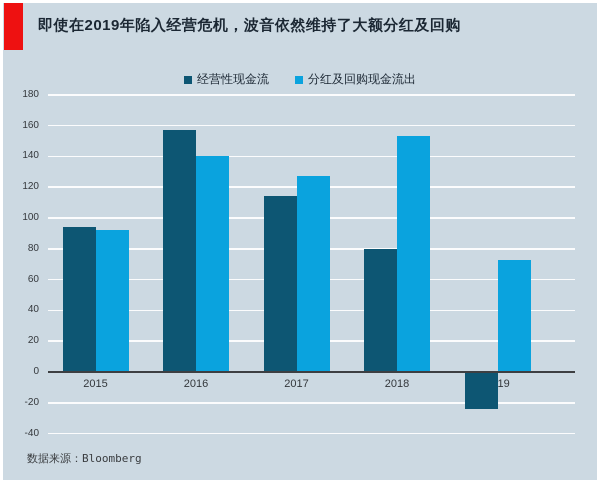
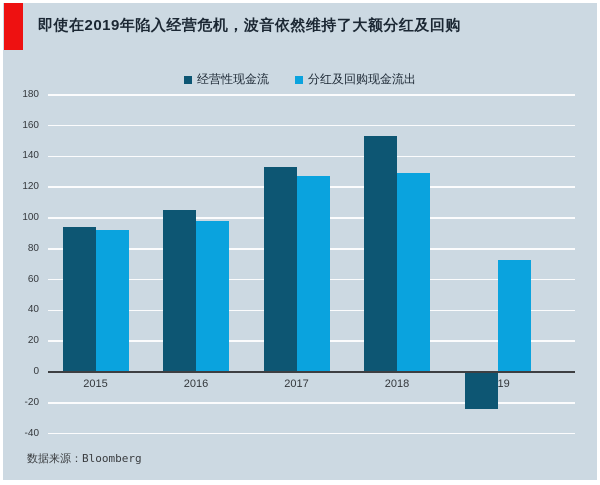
经营性现金流/2016: 157 -> 105
分红及回购现金流出/2016: 140 -> 98
经营性现金流/2017: 114 -> 133
经营性现金流/2018: 80 -> 153
分红及回购现金流出/2018: 153 -> 129
